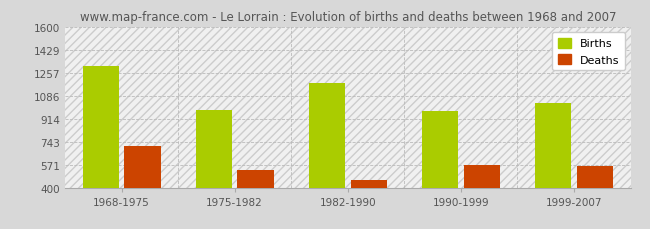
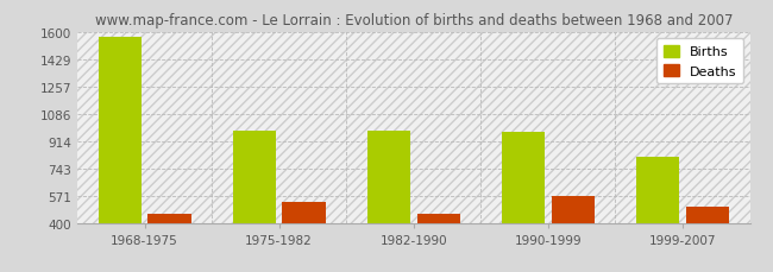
Births/1968-1975: 1310 -> 1560
Deaths/1968-1975: 710 -> 460
Births/1982-1990: 1180 -> 980
Births/1999-2007: 1030 -> 820
Deaths/1999-2007: 560 -> 500
